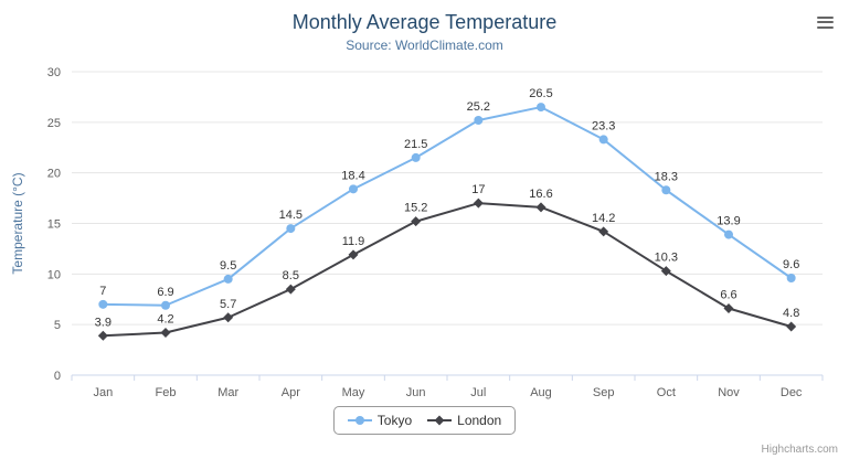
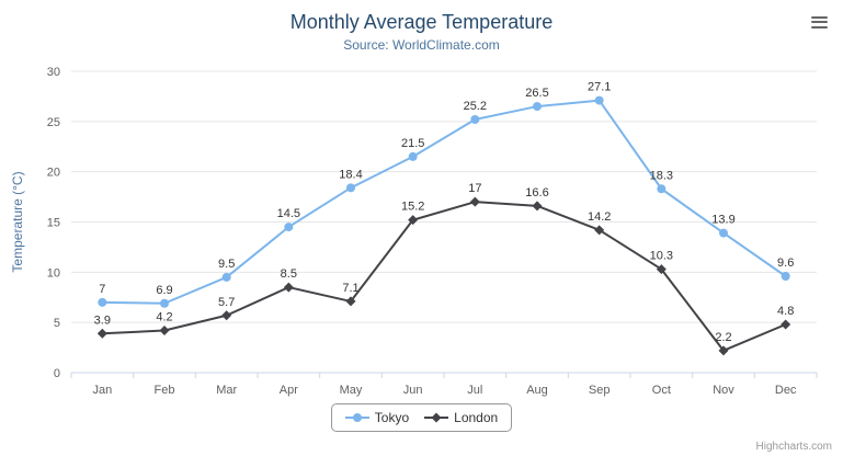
London/May: 11.9 -> 7.1
Tokyo/Sep: 23.3 -> 27.1
London/Nov: 6.6 -> 2.2
